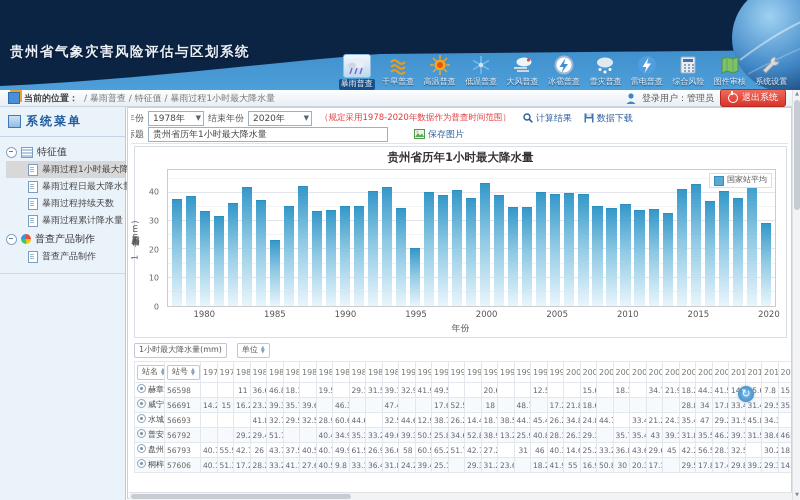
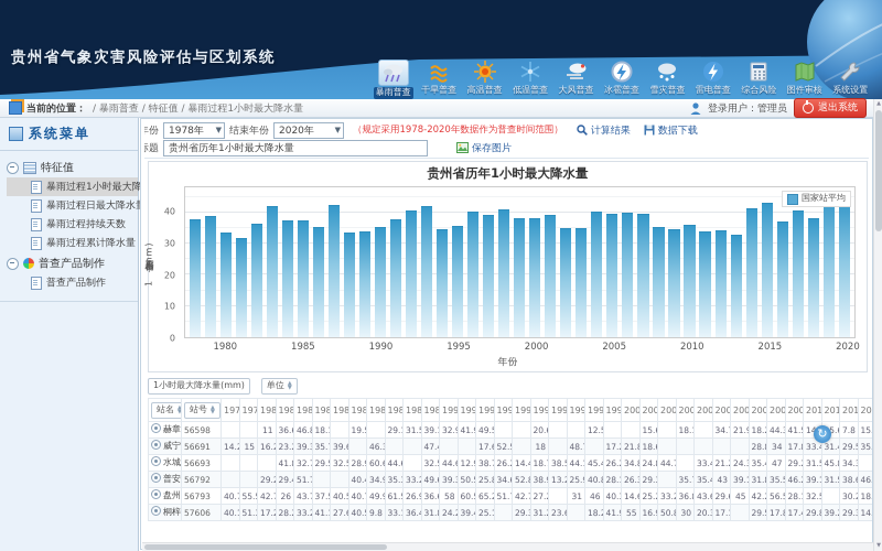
1985: 23 -> 37
1991: 35 -> 37
1995: 20 -> 35
2000: 43 -> 38
2020: 29 -> 44
